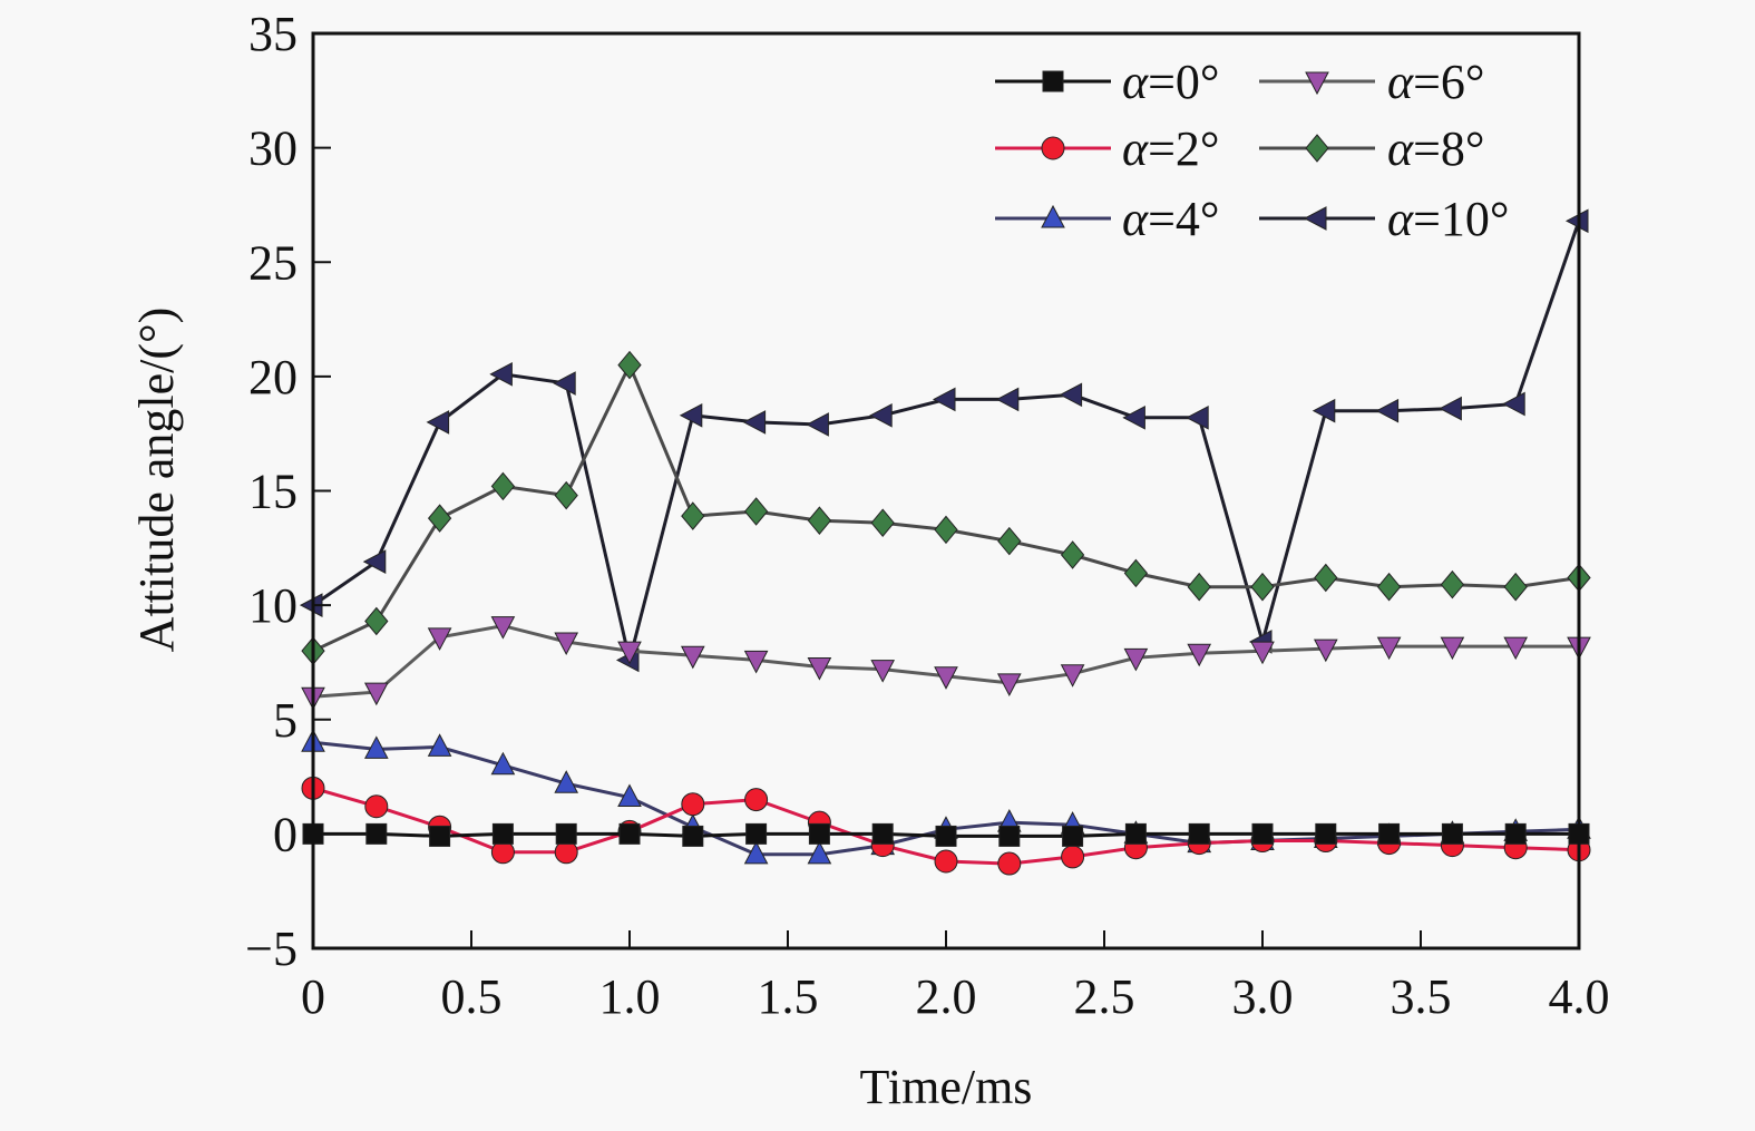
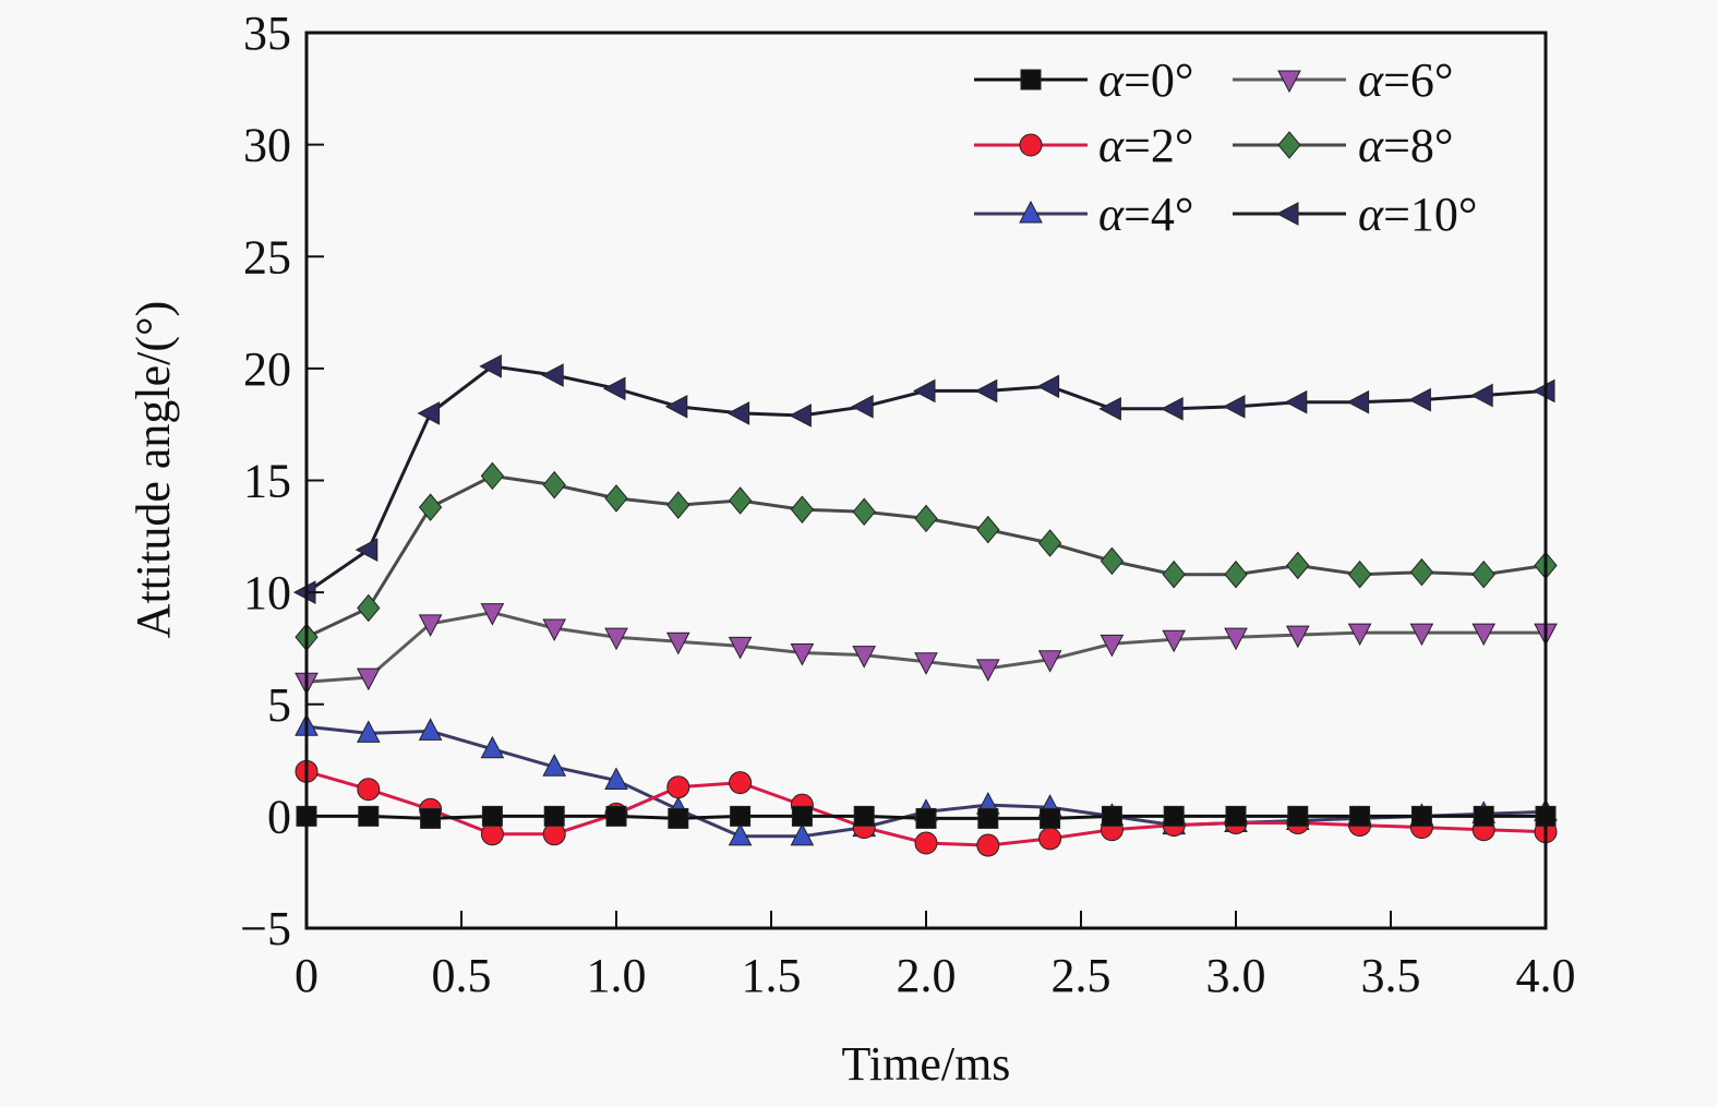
α=8°/1.0: 20.5 -> 14.2
α=10°/1.0: 7.6 -> 19.1
α=10°/3.0: 8.4 -> 18.3
α=10°/4.0: 26.8 -> 19.0
